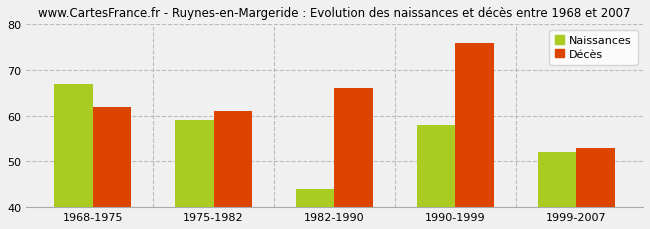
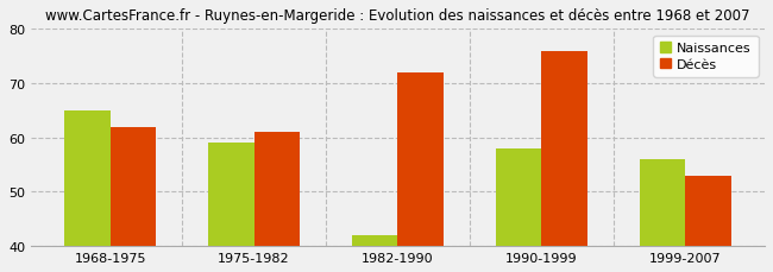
Naissances/1968-1975: 67 -> 65
Naissances/1982-1990: 44 -> 42
Décès/1982-1990: 66 -> 72
Naissances/1999-2007: 52 -> 56
